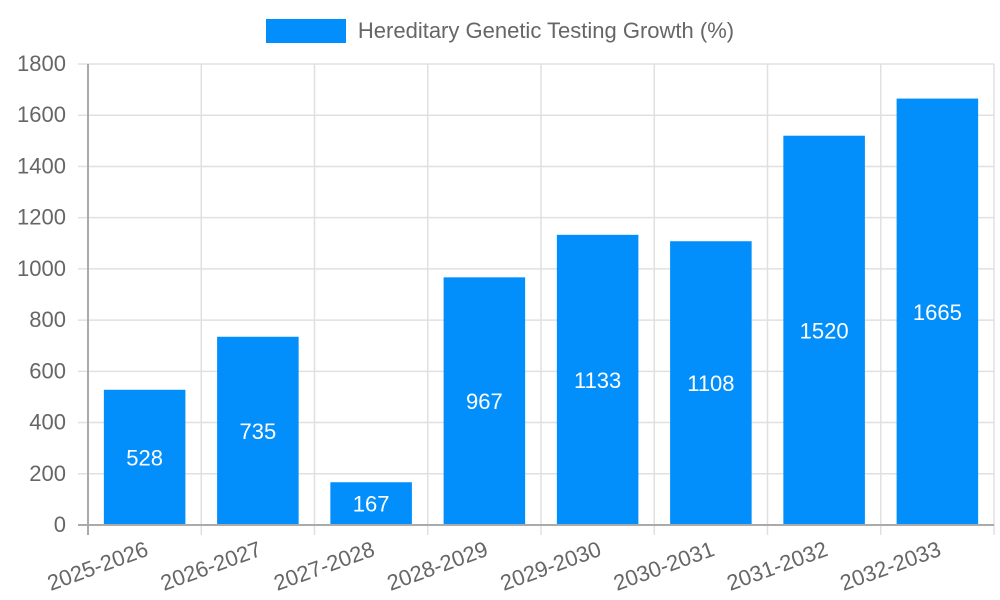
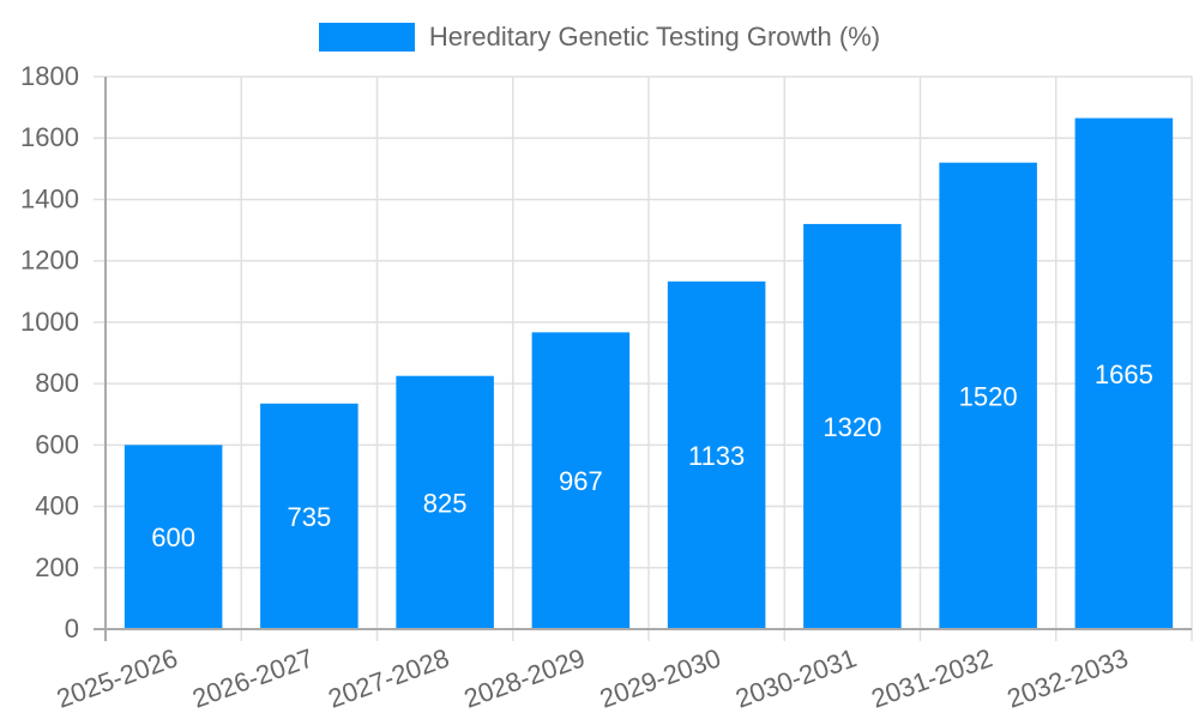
2025-2026: 528 -> 600
2027-2028: 167 -> 825
2030-2031: 1108 -> 1320
